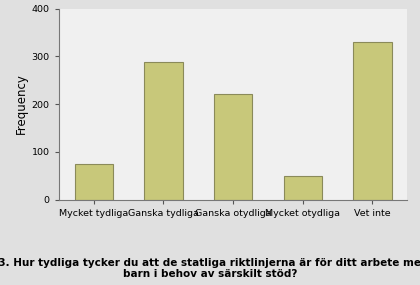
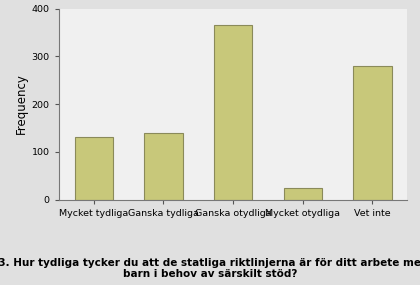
Mycket tydliga: 75 -> 130
Ganska tydliga: 288 -> 140
Ganska otydliga: 220 -> 365
Mycket otydliga: 50 -> 25
Vet inte: 330 -> 280
